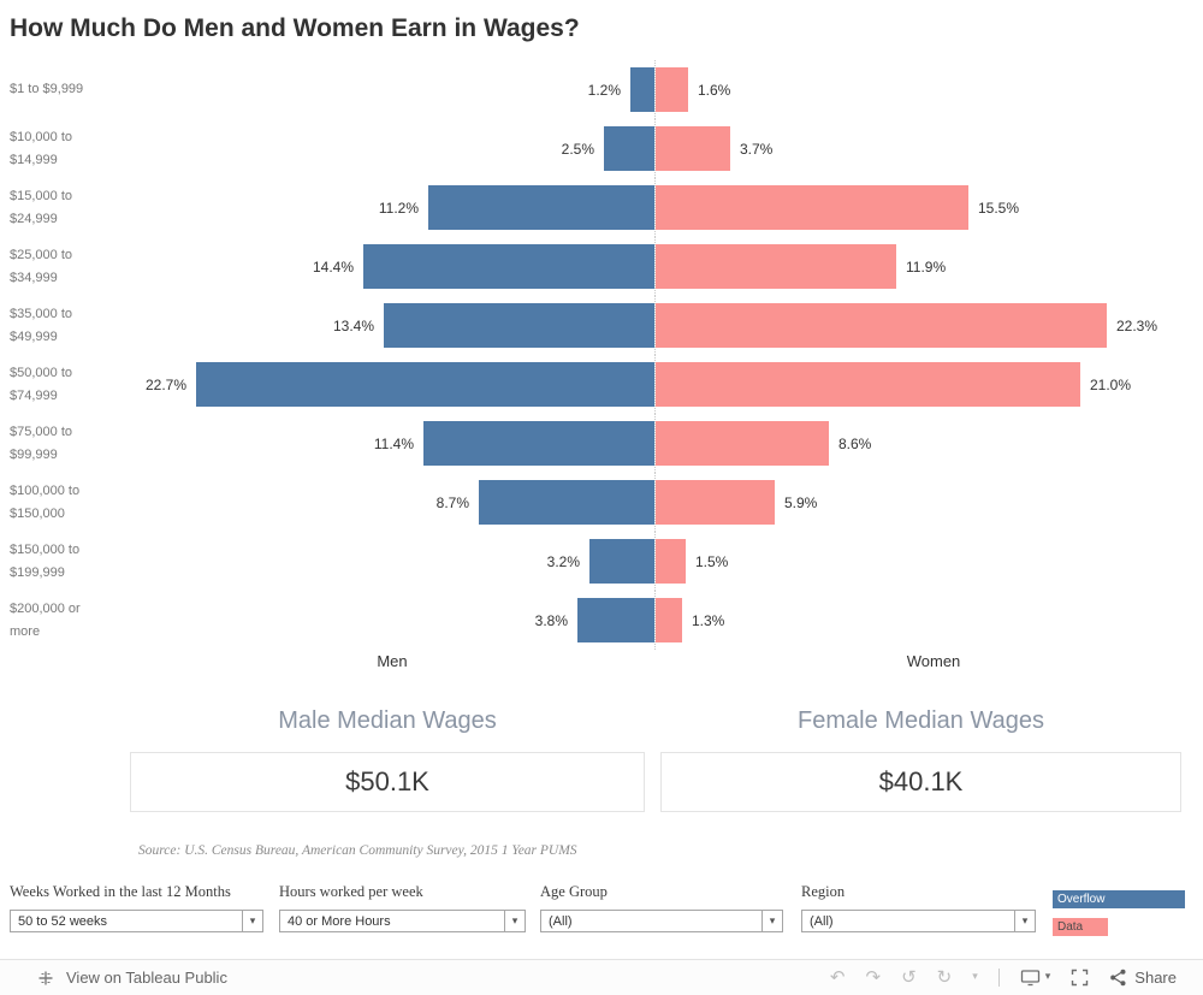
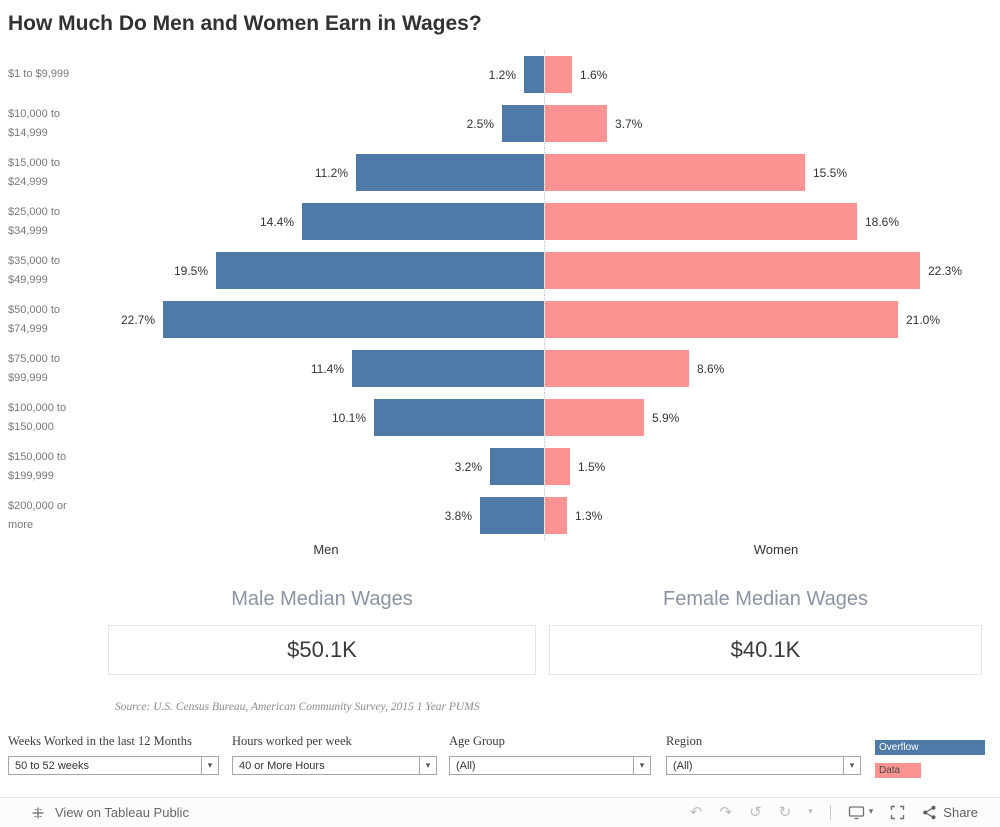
Women/$25,000 to $34,999: 11.9% -> 18.6%
Men/$35,000 to $49,999: 13.4% -> 19.5%
Men/$100,000 to $150,000: 8.7% -> 10.1%
